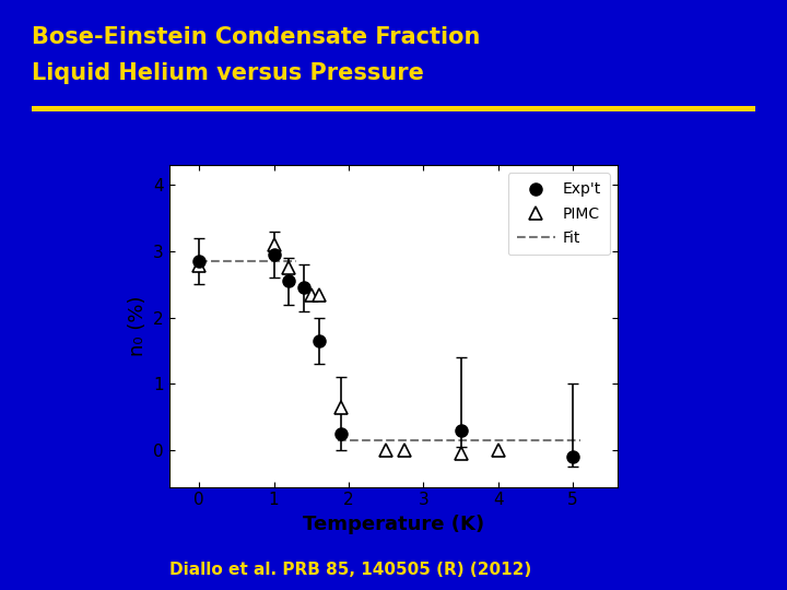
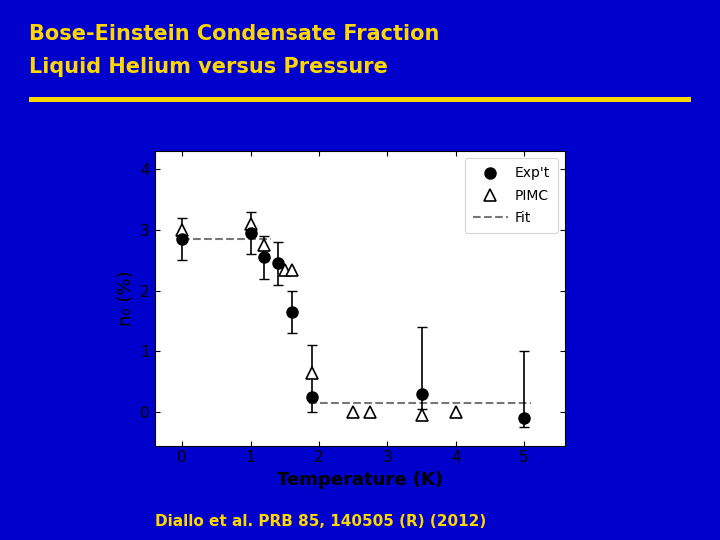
PIMC/0: 2.78 -> 3.00
